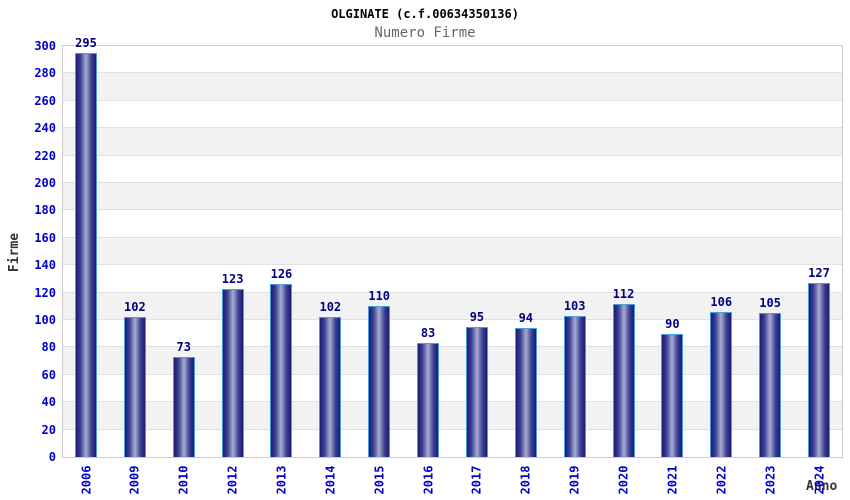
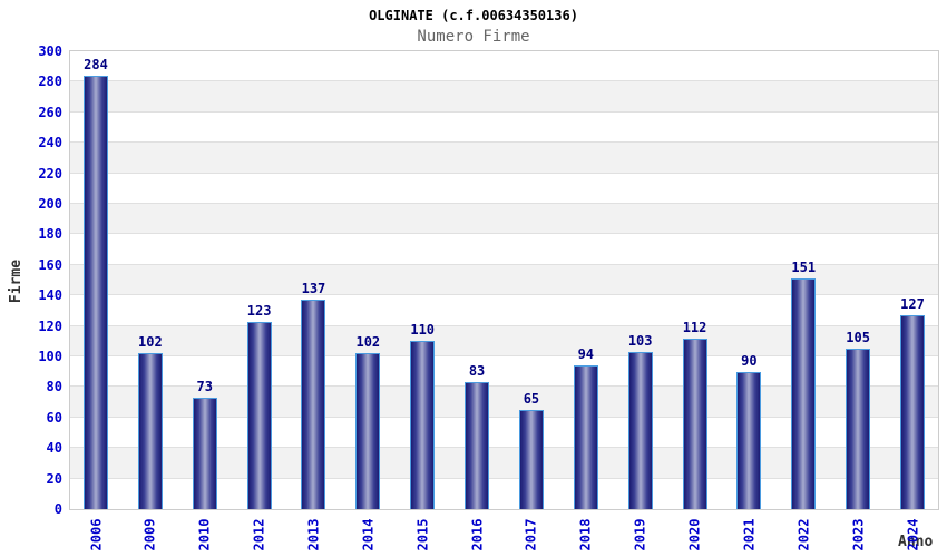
2006: 295 -> 284
2013: 126 -> 137
2017: 95 -> 65
2022: 106 -> 151
